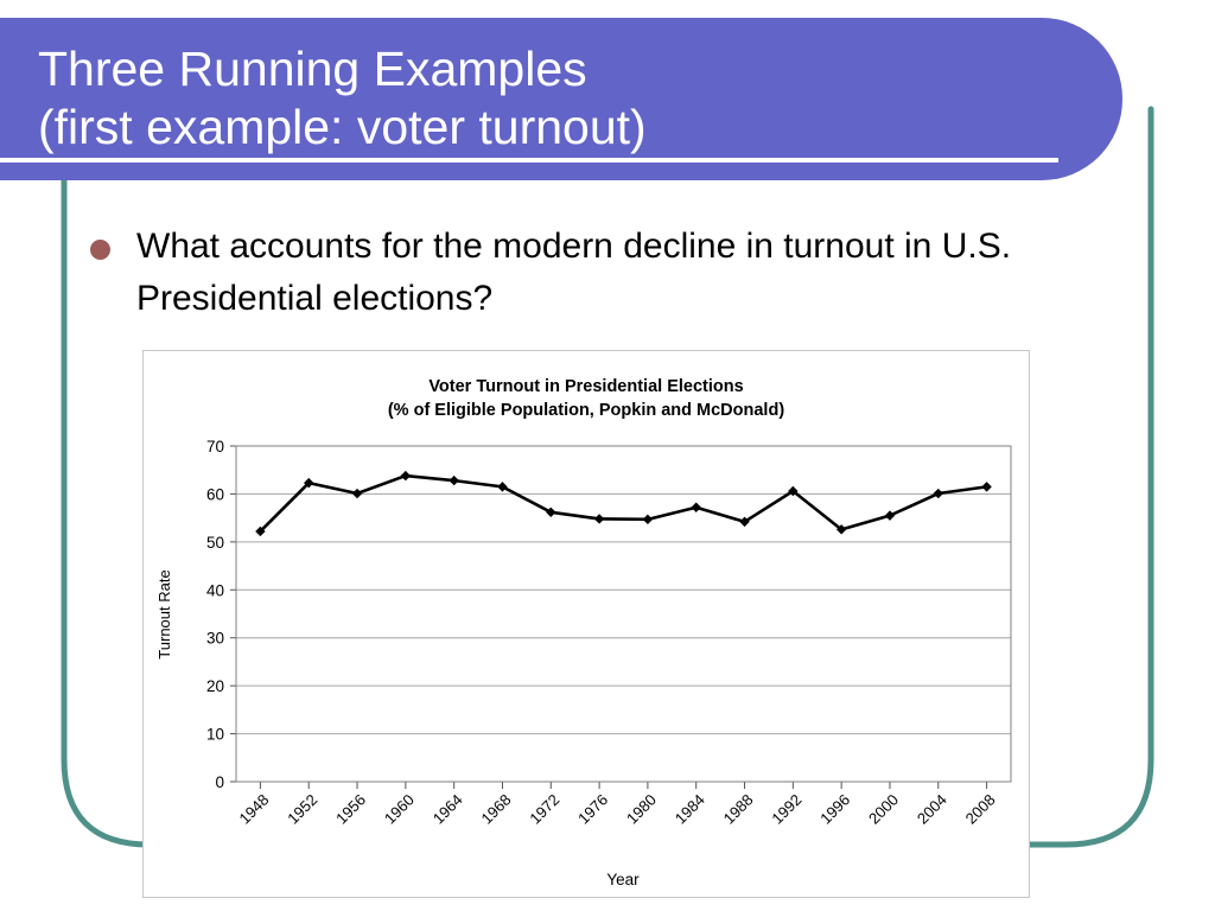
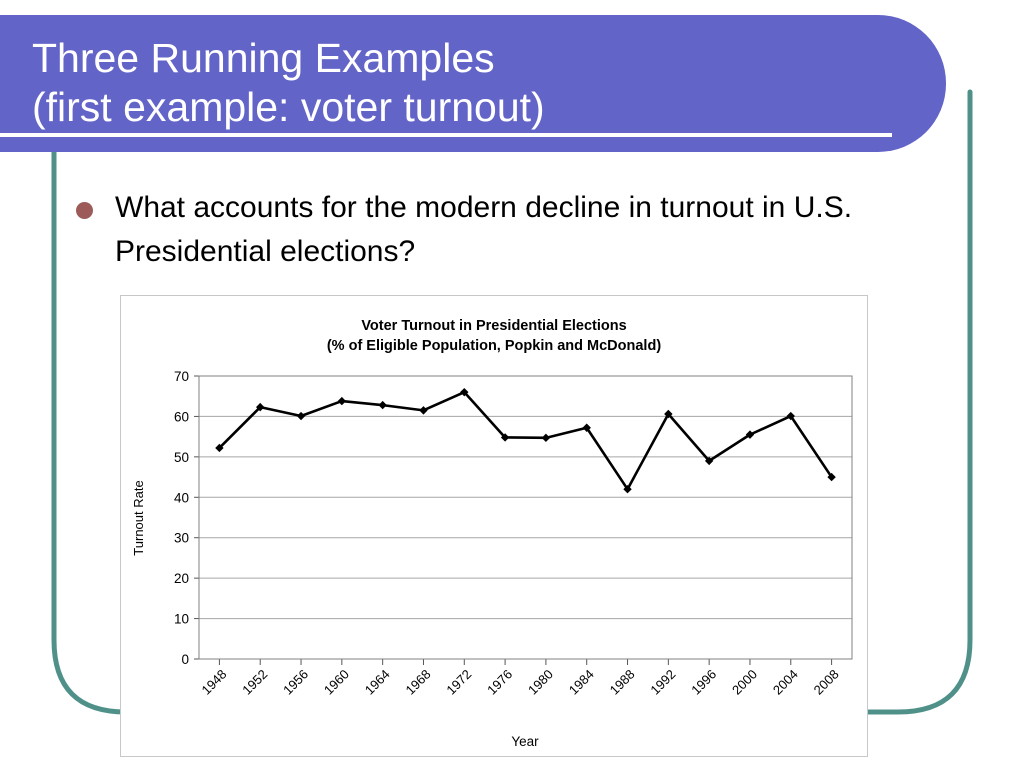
1972: 56 -> 66
1988: 54 -> 42
1996: 53 -> 49
2008: 62 -> 45
